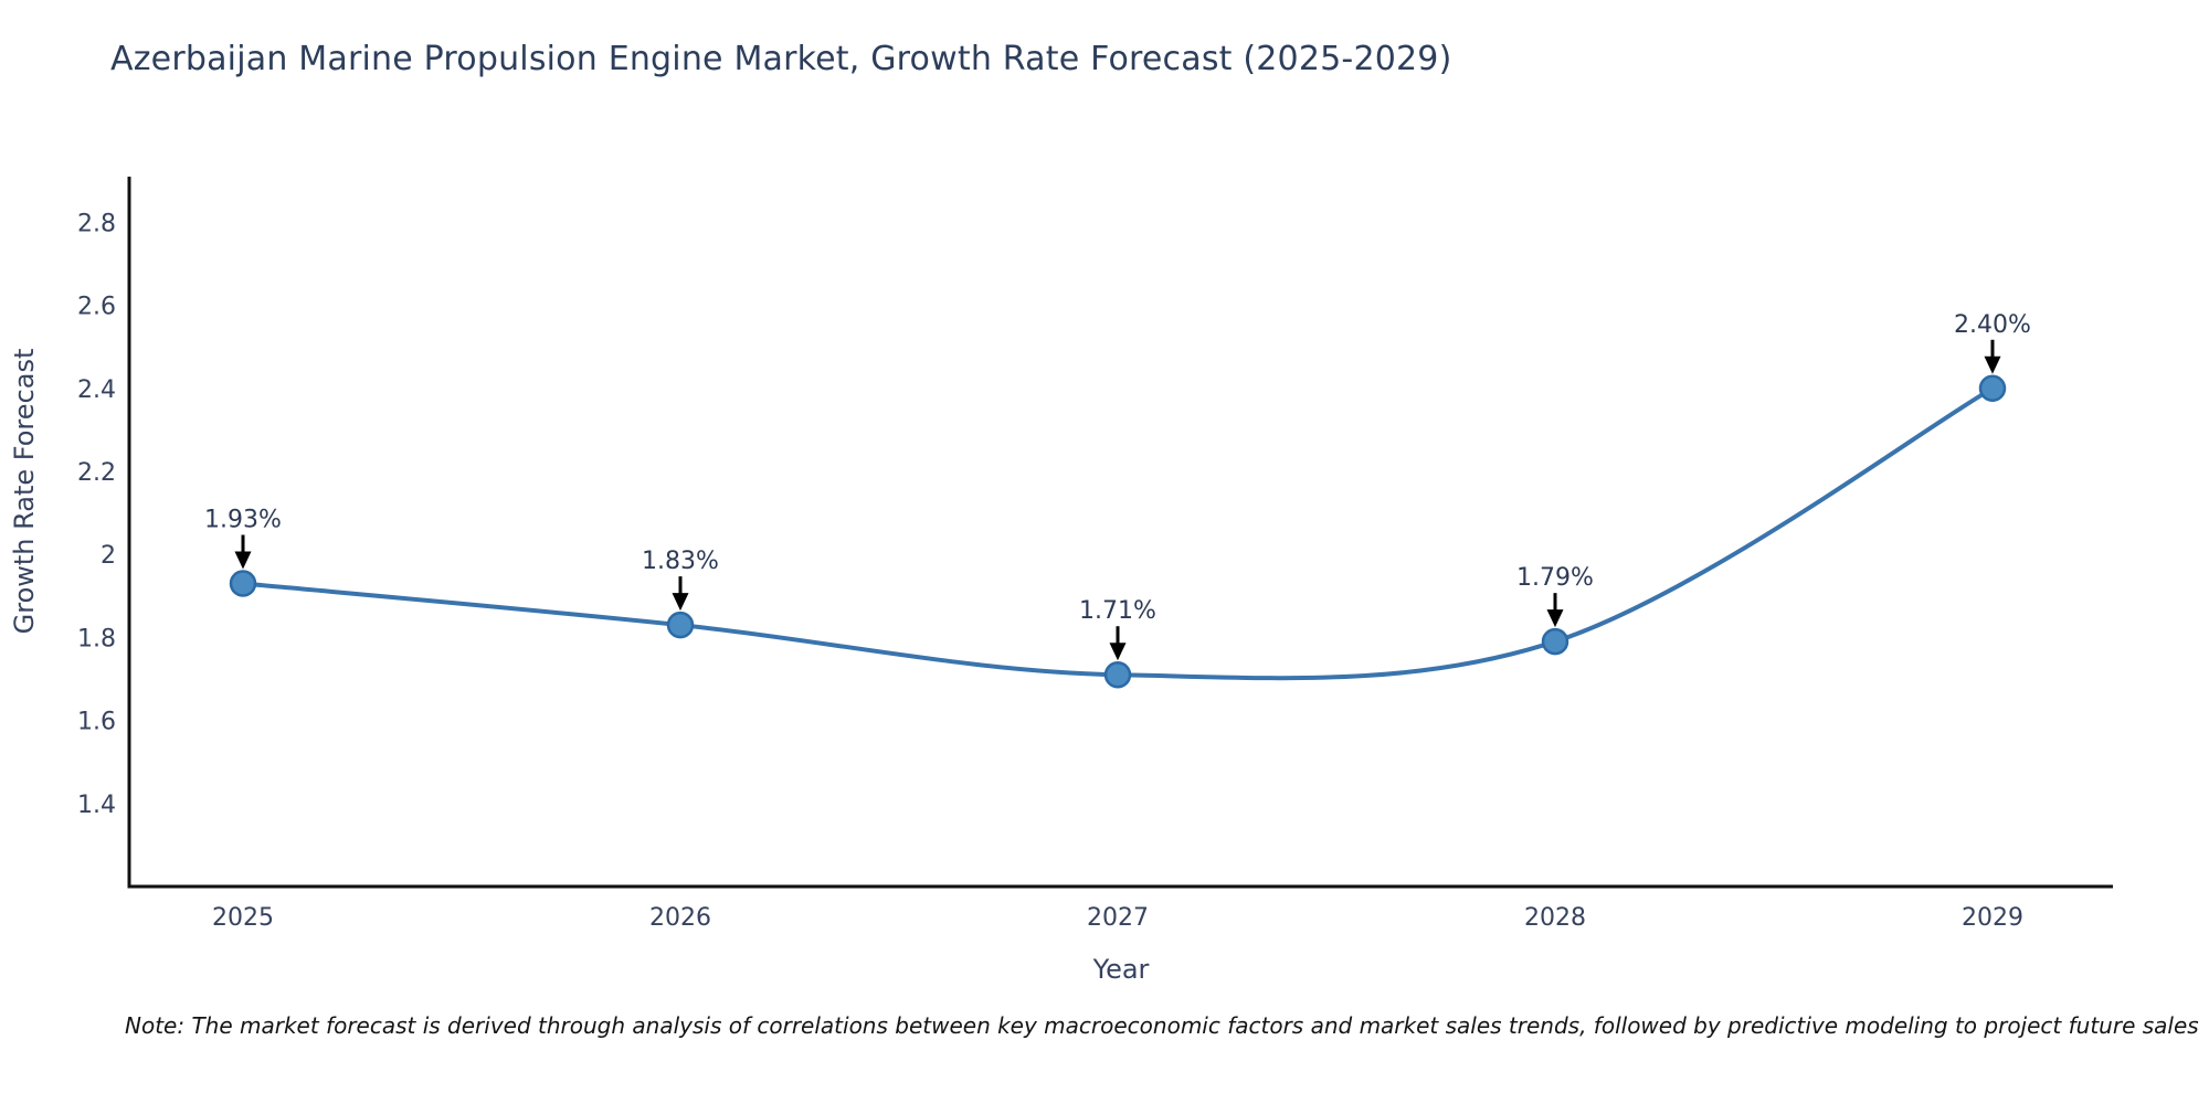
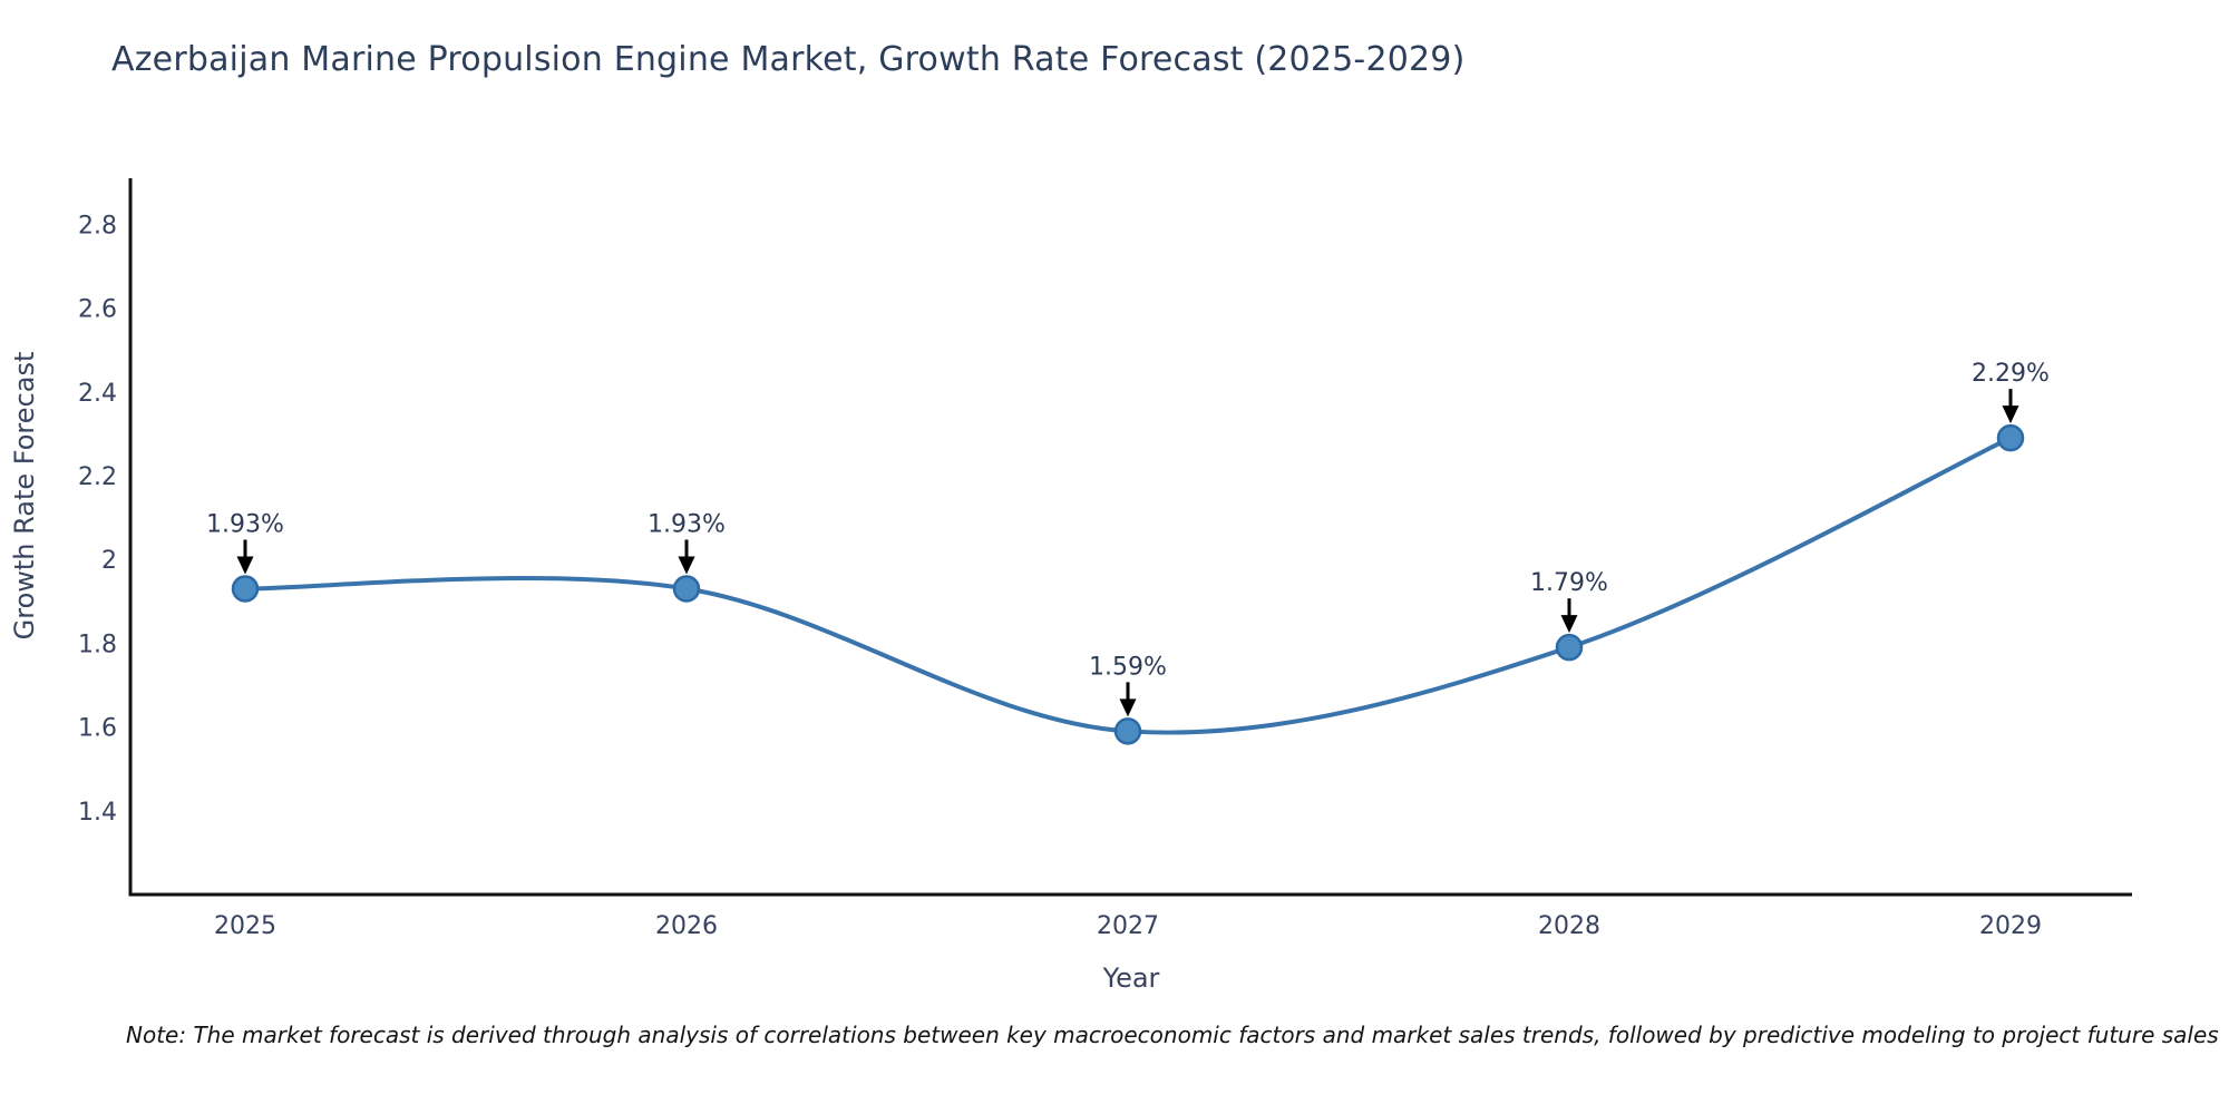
2026: 1.83% -> 1.93%
2027: 1.71% -> 1.59%
2029: 2.40% -> 2.29%
